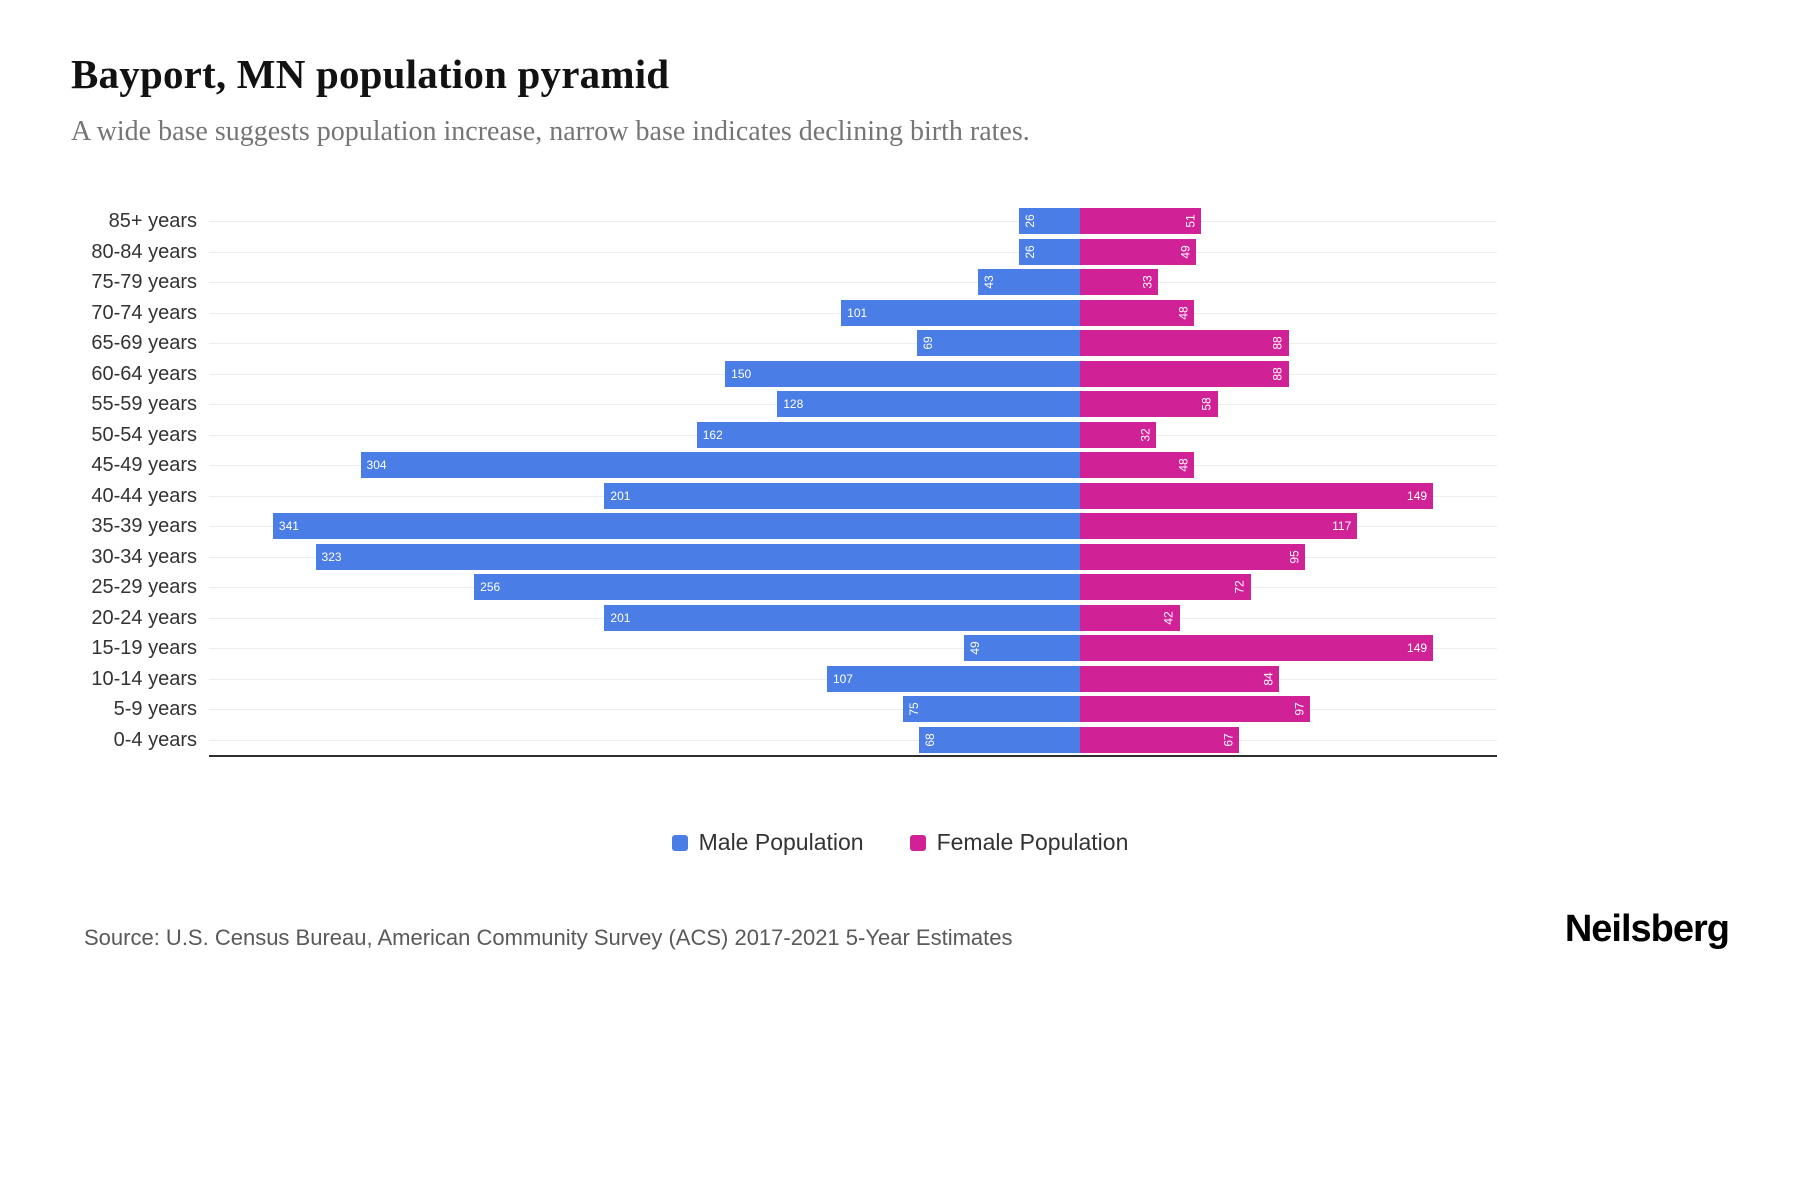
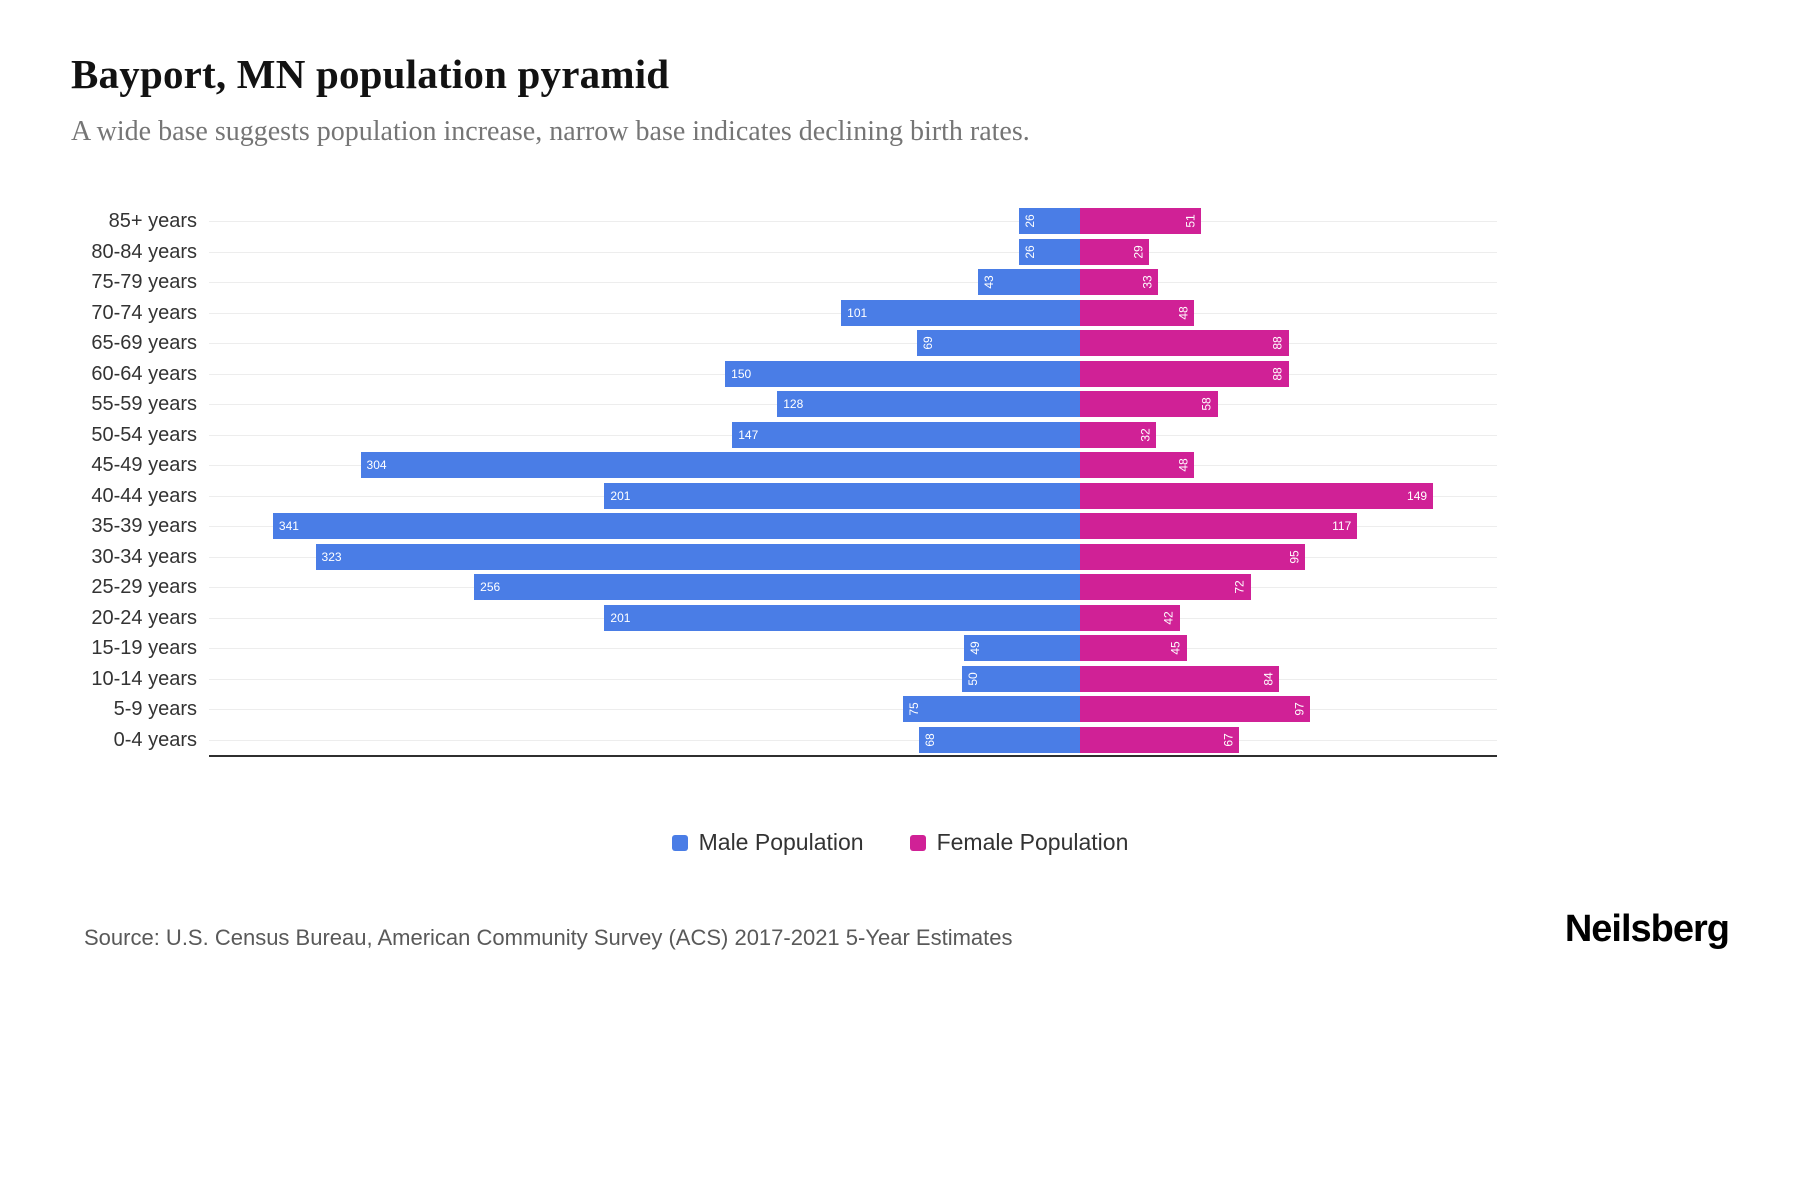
Female Population/80-84 years: 49 -> 29
Male Population/50-54 years: 162 -> 147
Female Population/15-19 years: 149 -> 45
Male Population/10-14 years: 107 -> 50
